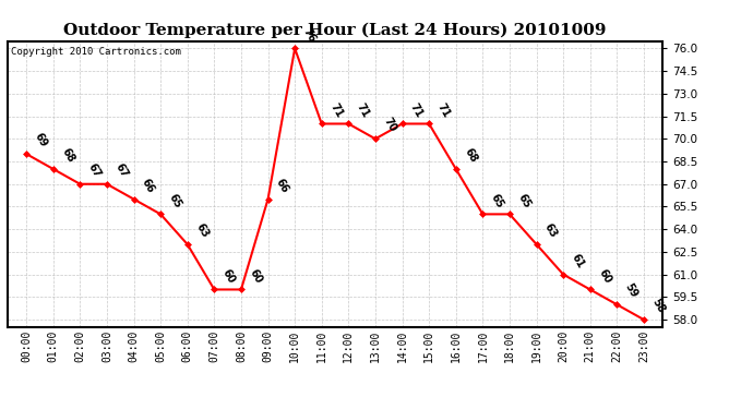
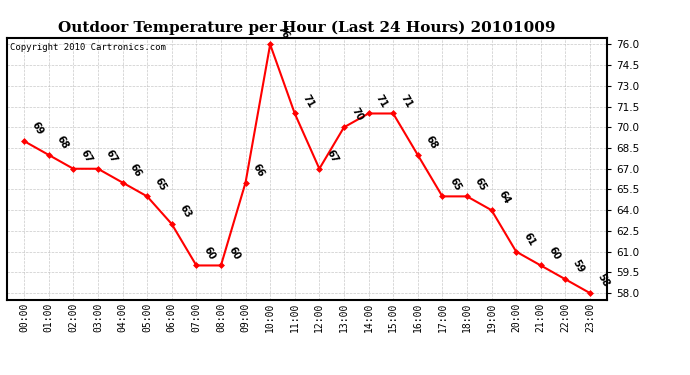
12:00: 71 -> 67
19:00: 63 -> 64
